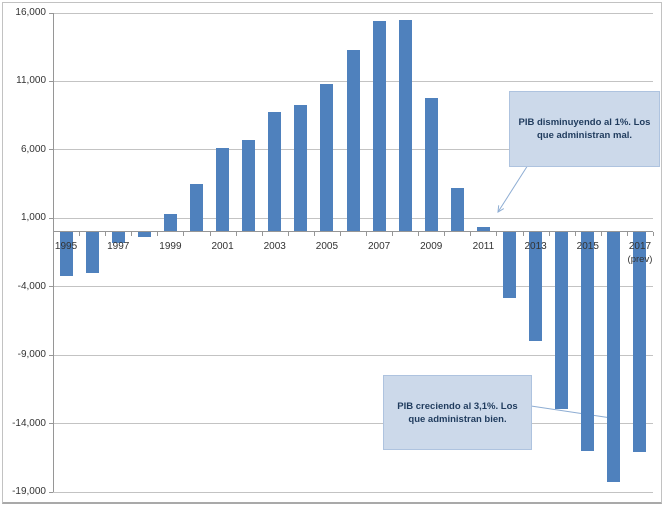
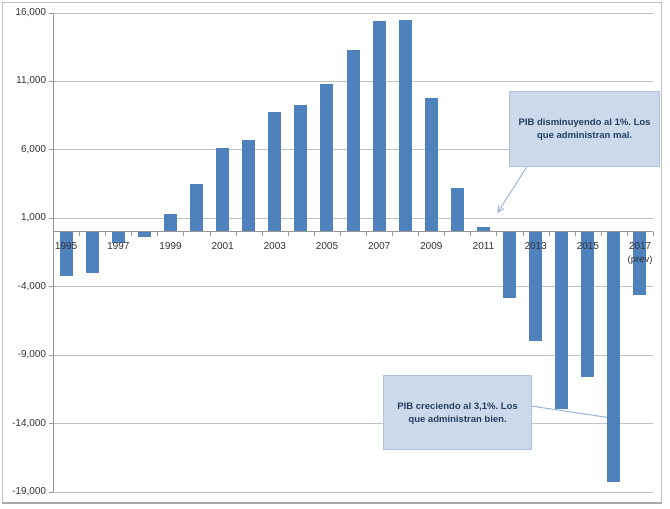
2015: -16000 -> -10600
2017: -16100 -> -4600
